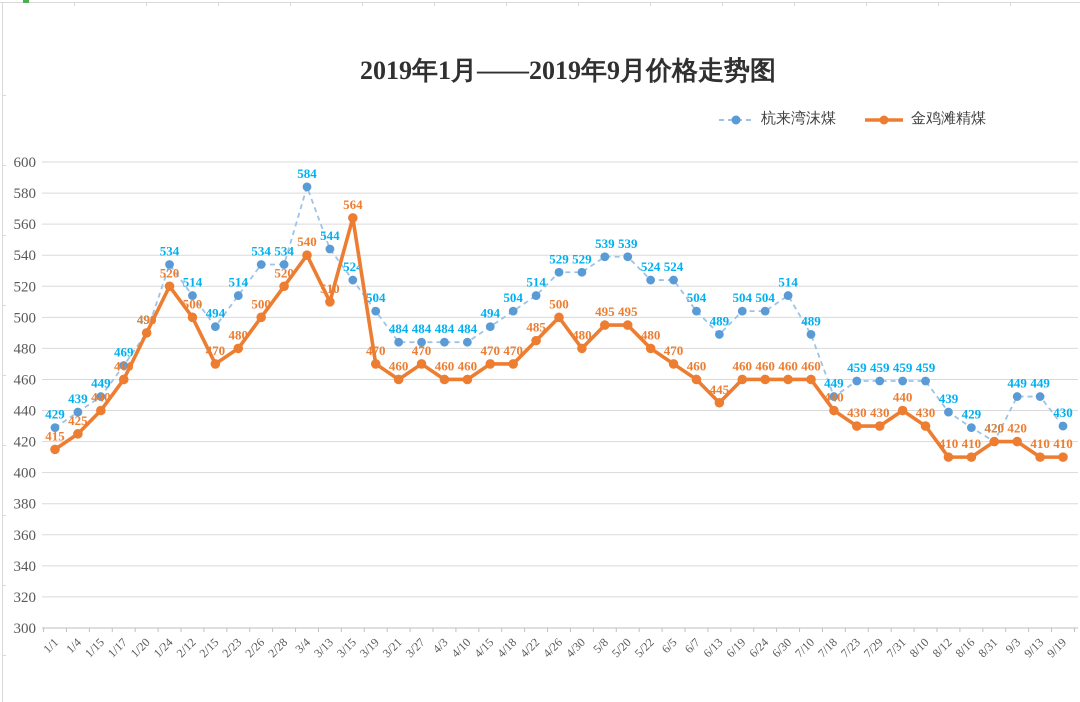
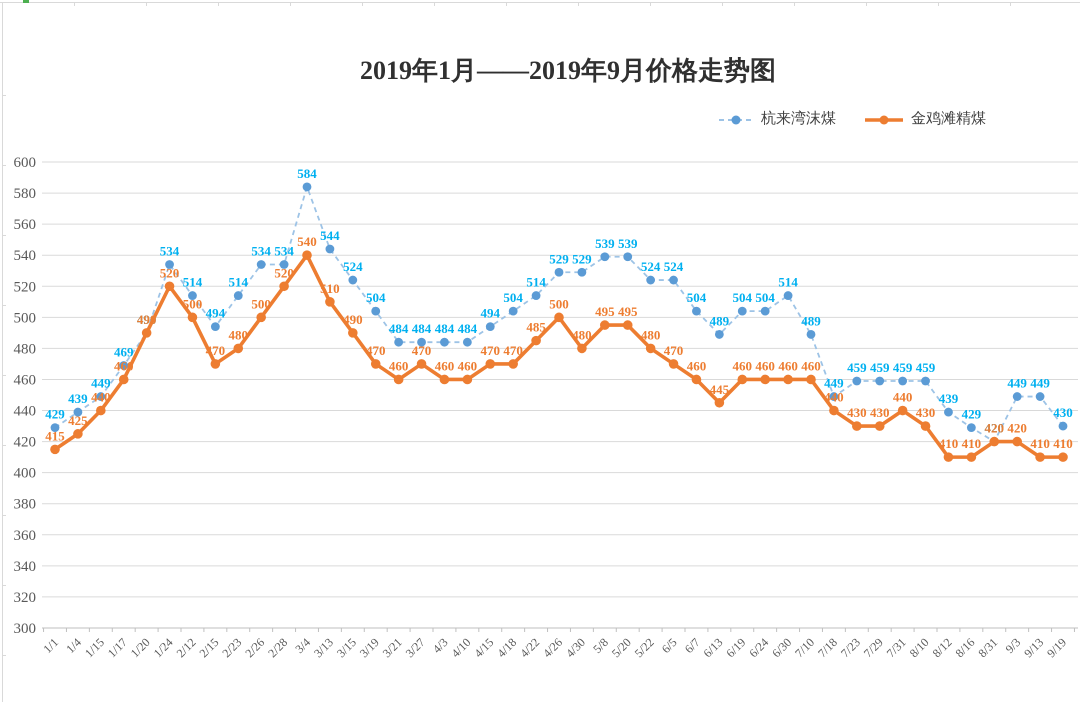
金鸡滩精煤/3/15: 564 -> 490
